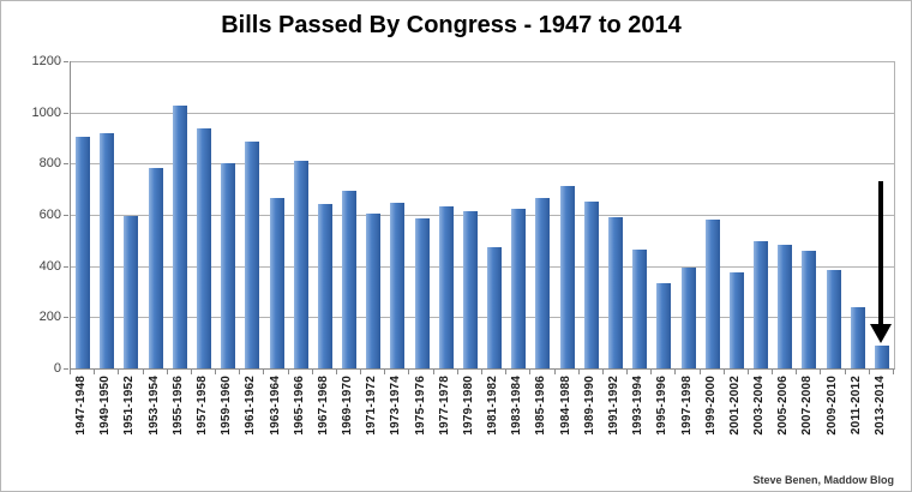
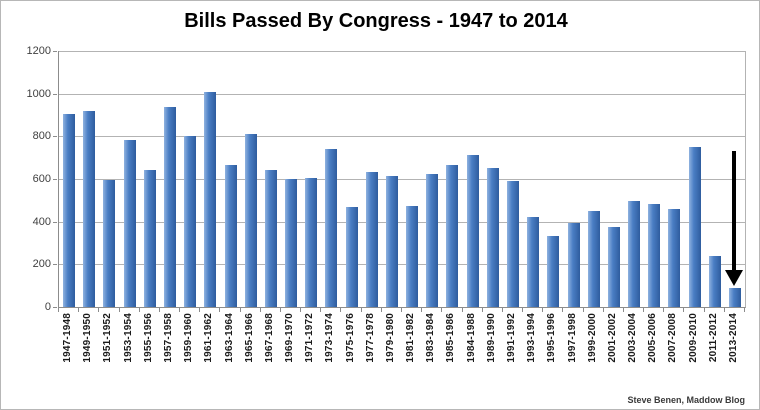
1955-1956: 1030 -> 640
1961-1962: 880 -> 1010
1969-1970: 700 -> 600
1973-1974: 650 -> 740
1975-1976: 590 -> 470
1993-1994: 460 -> 420
1999-2000: 580 -> 450
2009-2010: 380 -> 750
